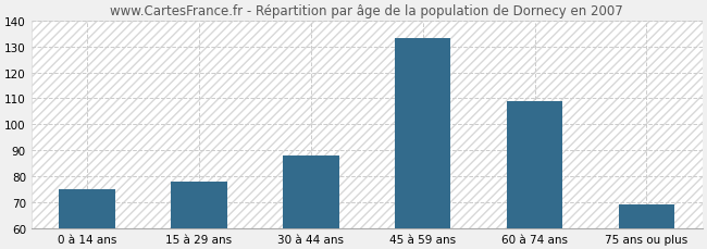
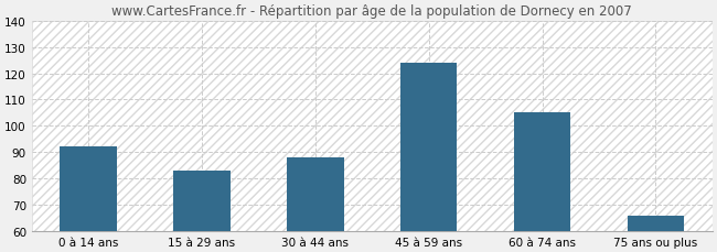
0 à 14 ans: 75 -> 92
15 à 29 ans: 78 -> 83
45 à 59 ans: 133 -> 124
60 à 74 ans: 109 -> 105
75 ans ou plus: 69 -> 66
